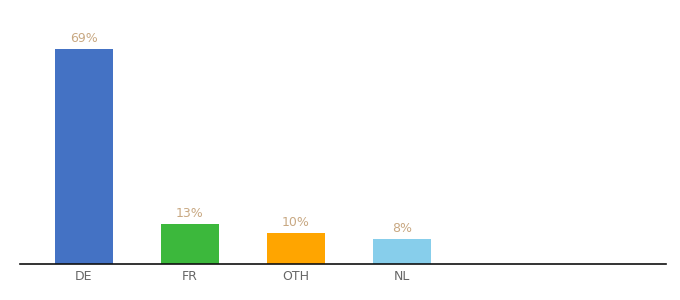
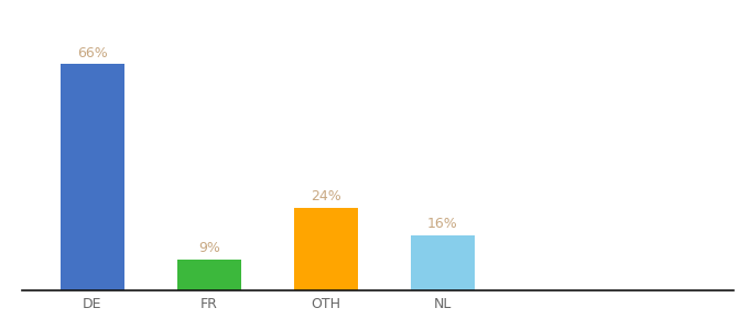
DE: 69% -> 66%
FR: 13% -> 9%
OTH: 10% -> 24%
NL: 8% -> 16%
